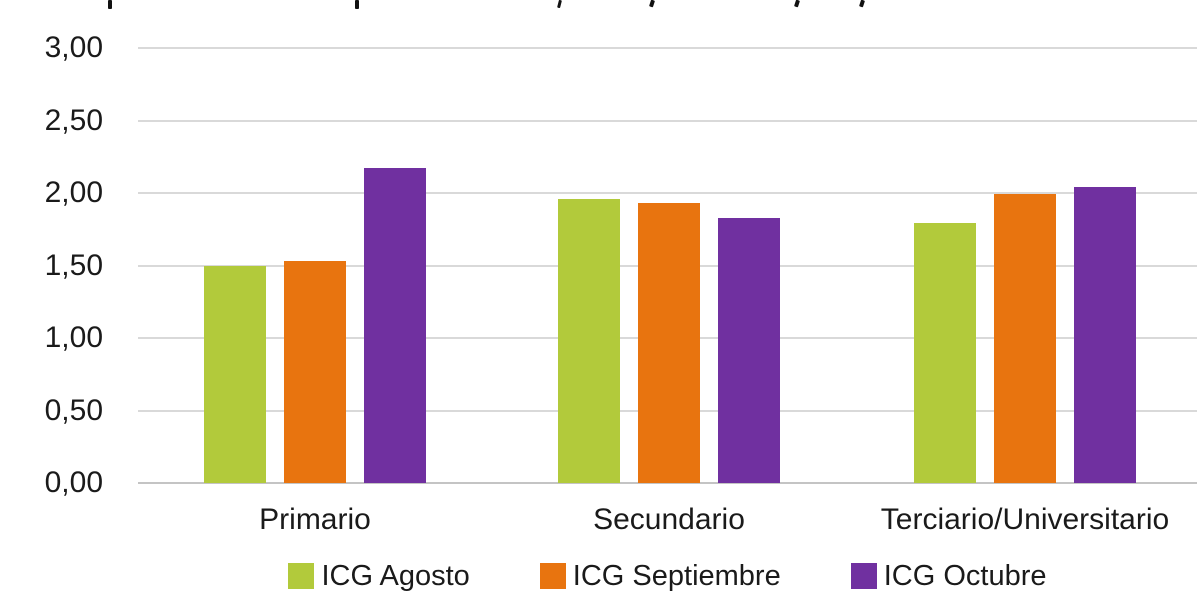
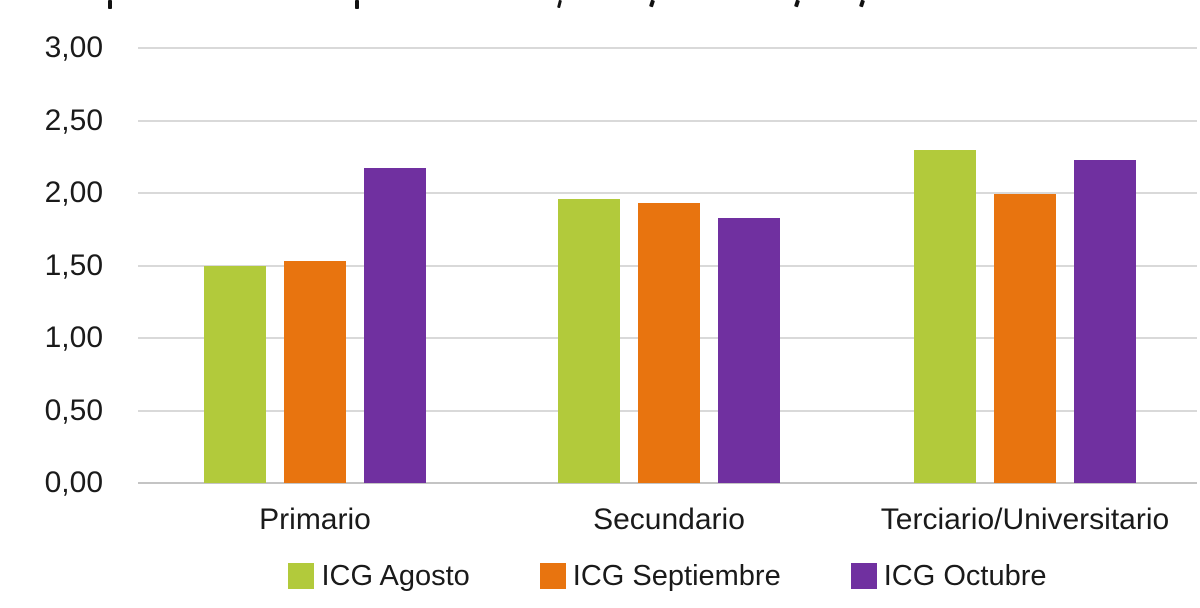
ICG Agosto/Terciario/Universitario: 1,79 -> 2,30
ICG Octubre/Terciario/Universitario: 2,04 -> 2,23
